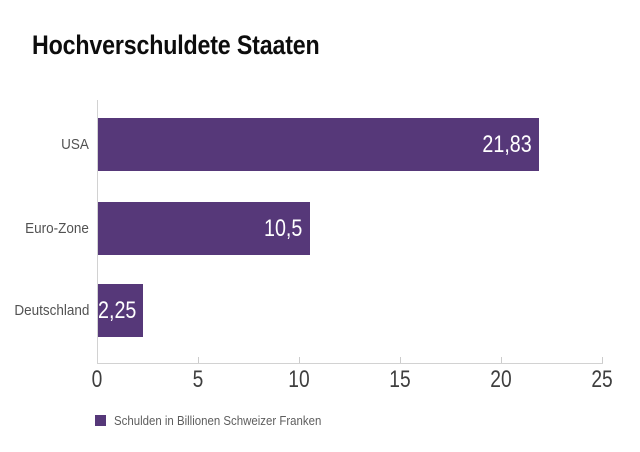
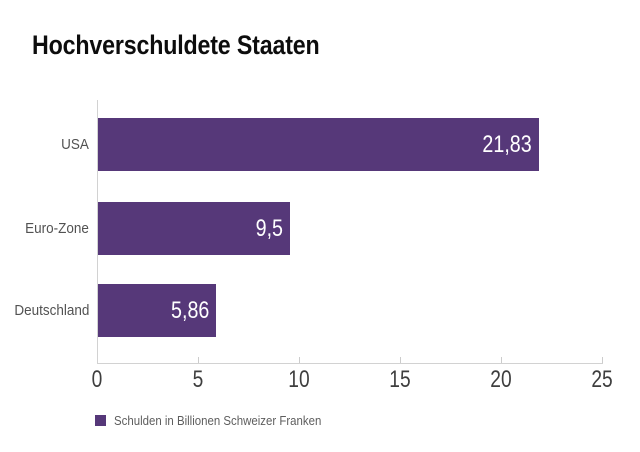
Euro-Zone: 10,5 -> 9,5
Deutschland: 2,25 -> 5,86
